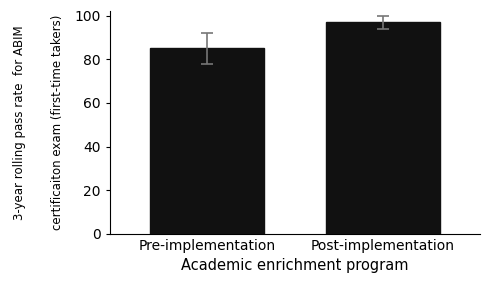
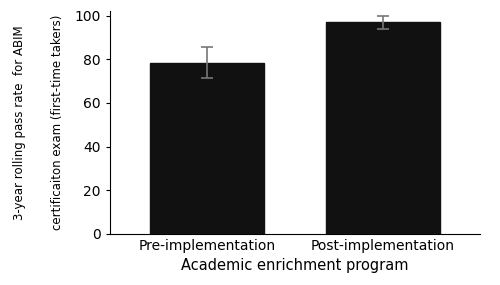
Pre-implementation: 85.0 -> 78.5
